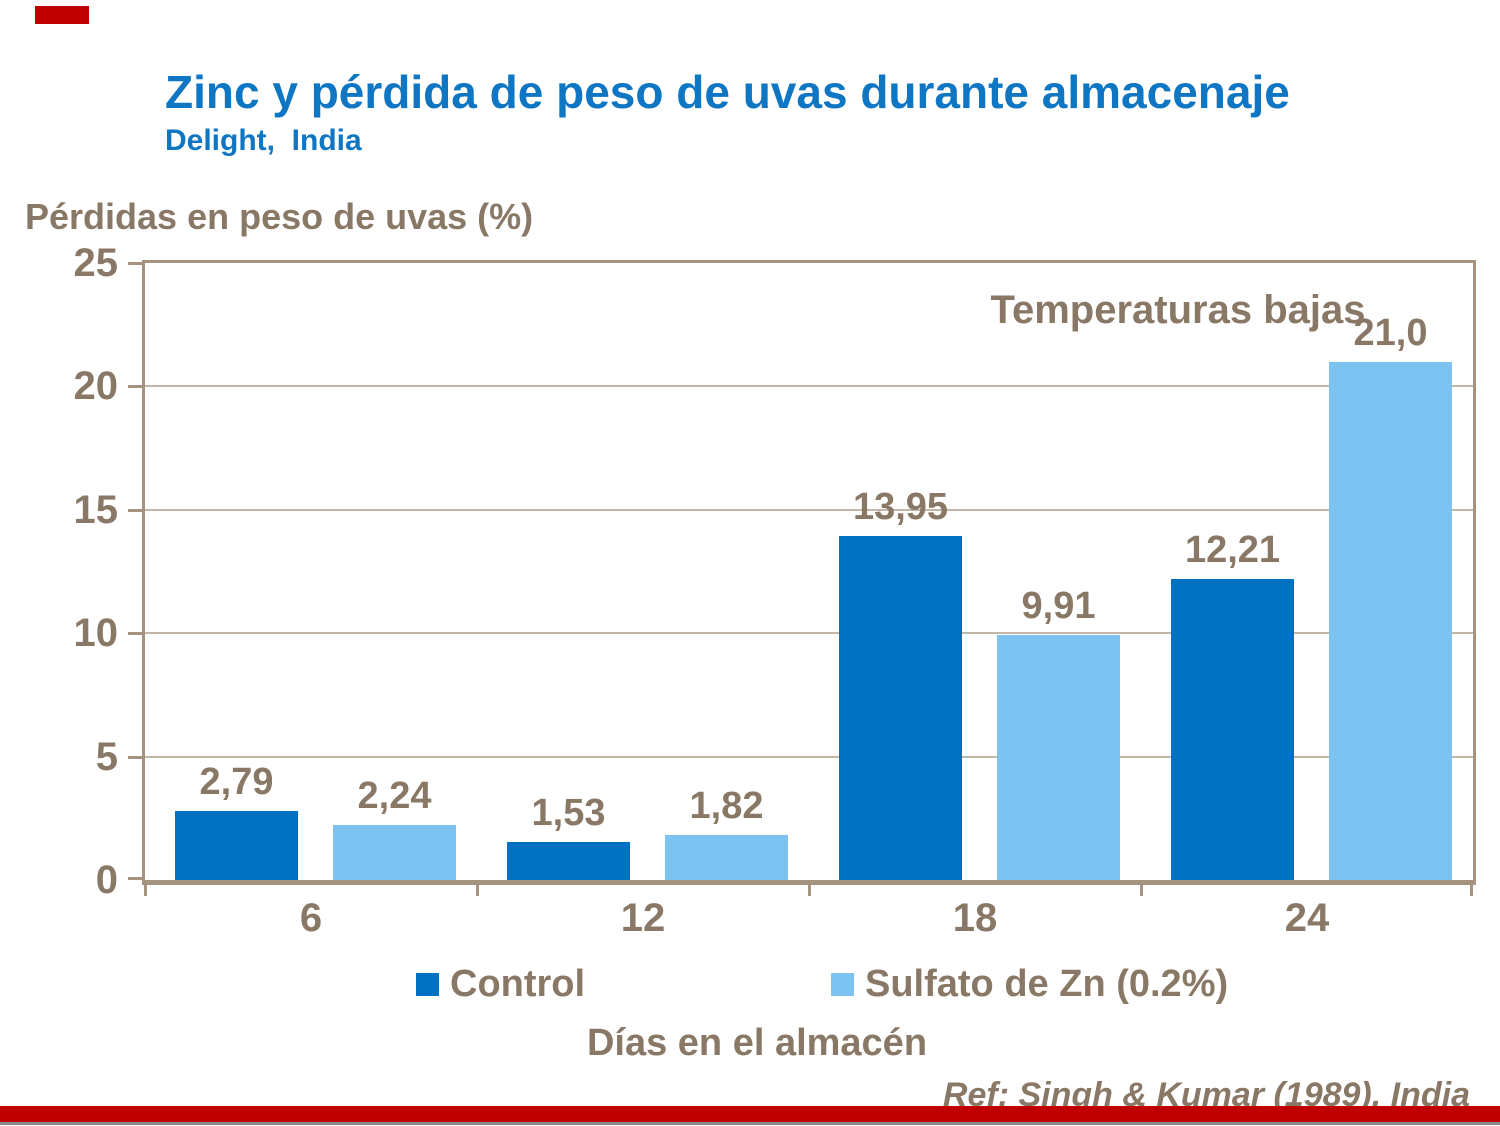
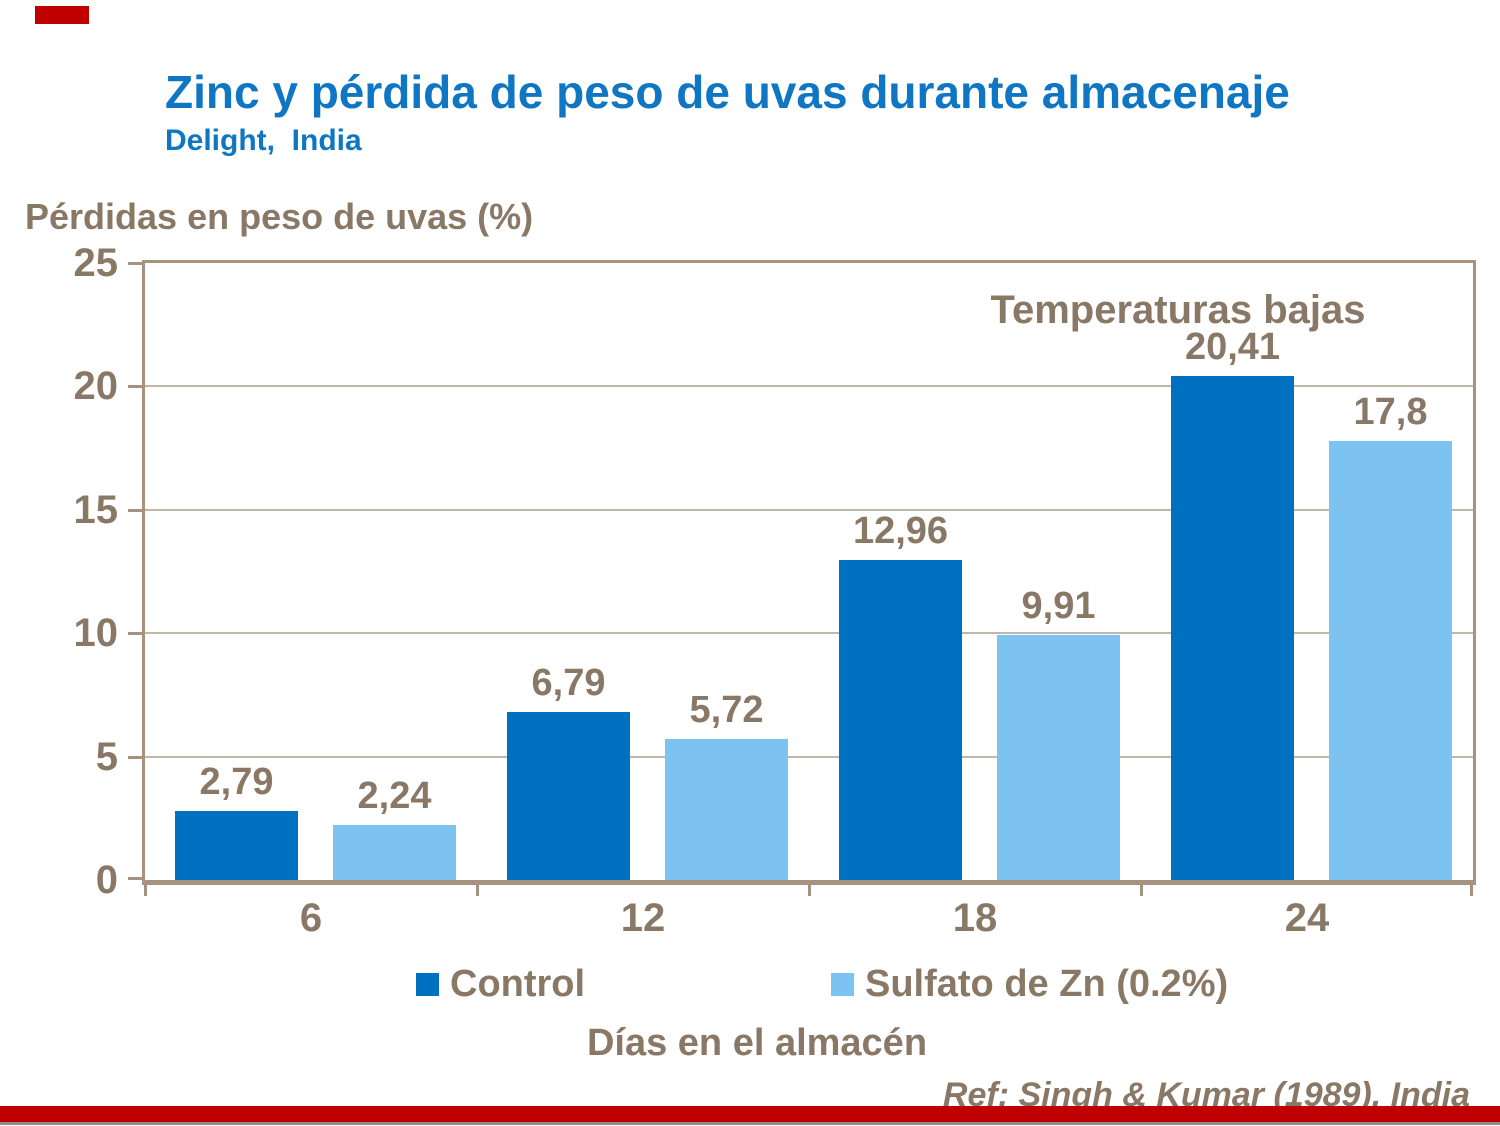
Control/12: 1,53 -> 6,79
Sulfato de Zn (0.2%)/12: 1,82 -> 5,72
Control/18: 13,95 -> 12,96
Control/24: 12,21 -> 20,41
Sulfato de Zn (0.2%)/24: 21,0 -> 17,8
